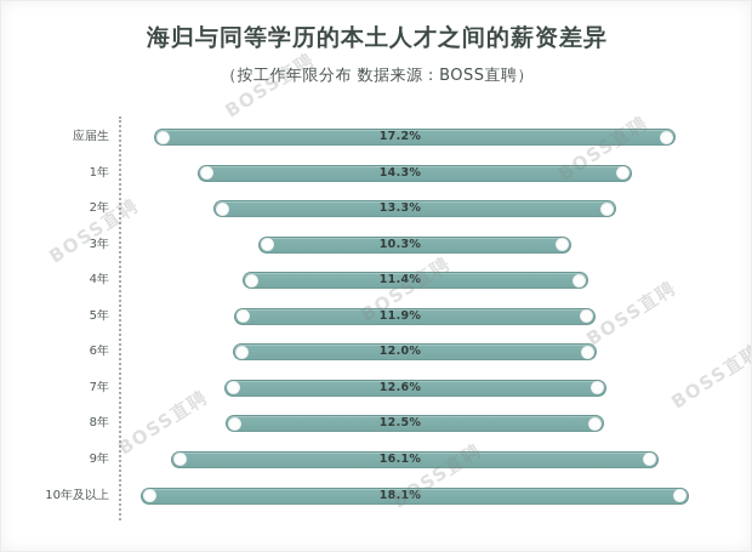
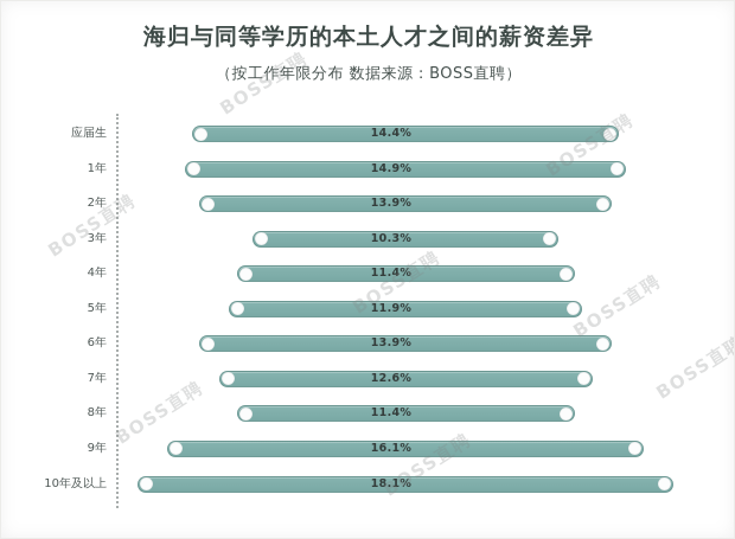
应届生: 17.2% -> 14.4%
1年: 14.3% -> 14.9%
2年: 13.3% -> 13.9%
6年: 12.0% -> 13.9%
8年: 12.5% -> 11.4%
